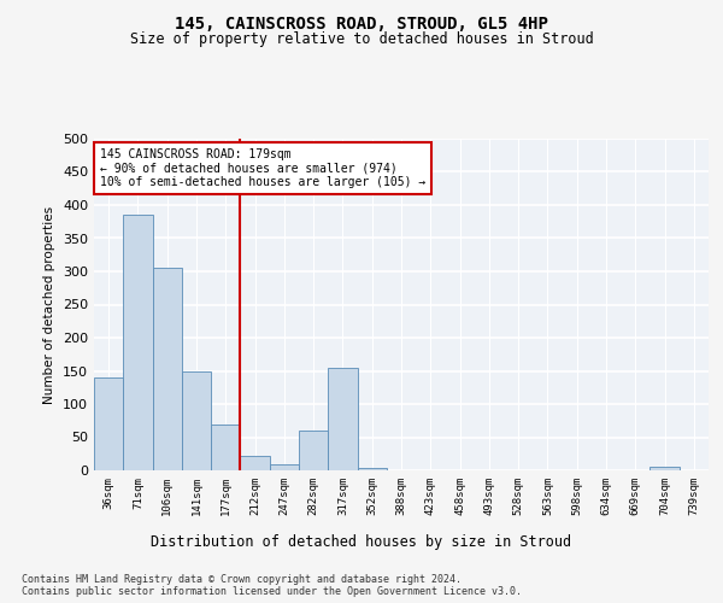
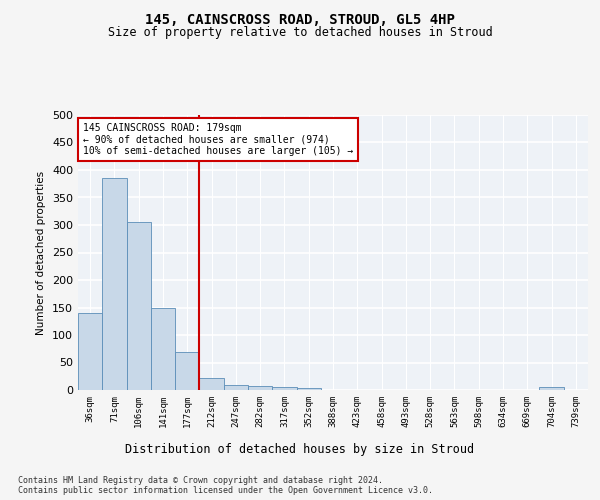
282sqm: 60 -> 8
317sqm: 154 -> 6
